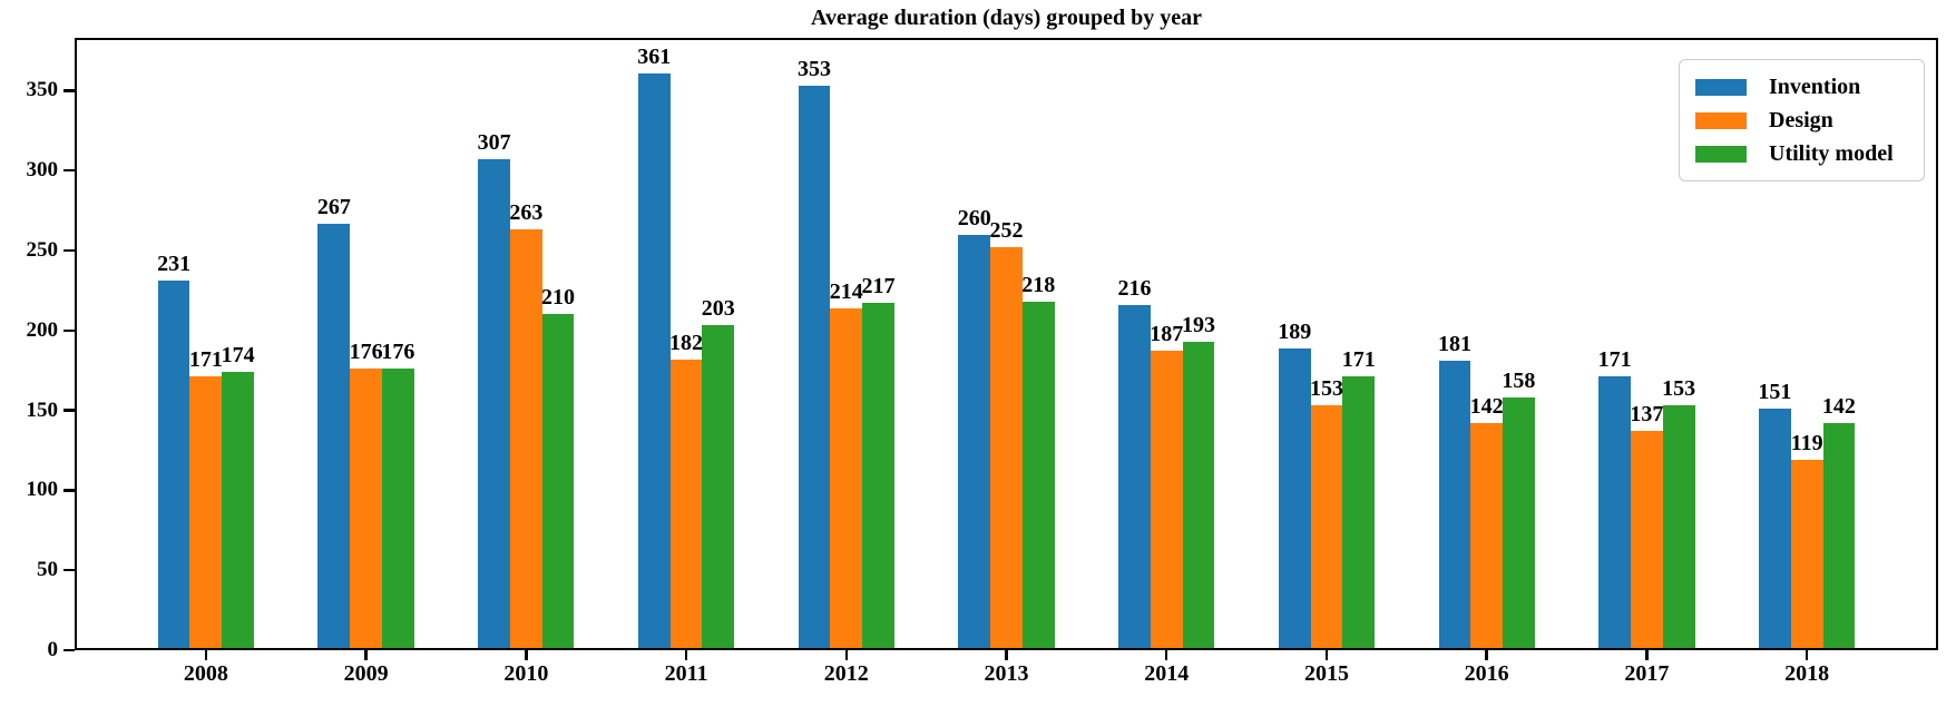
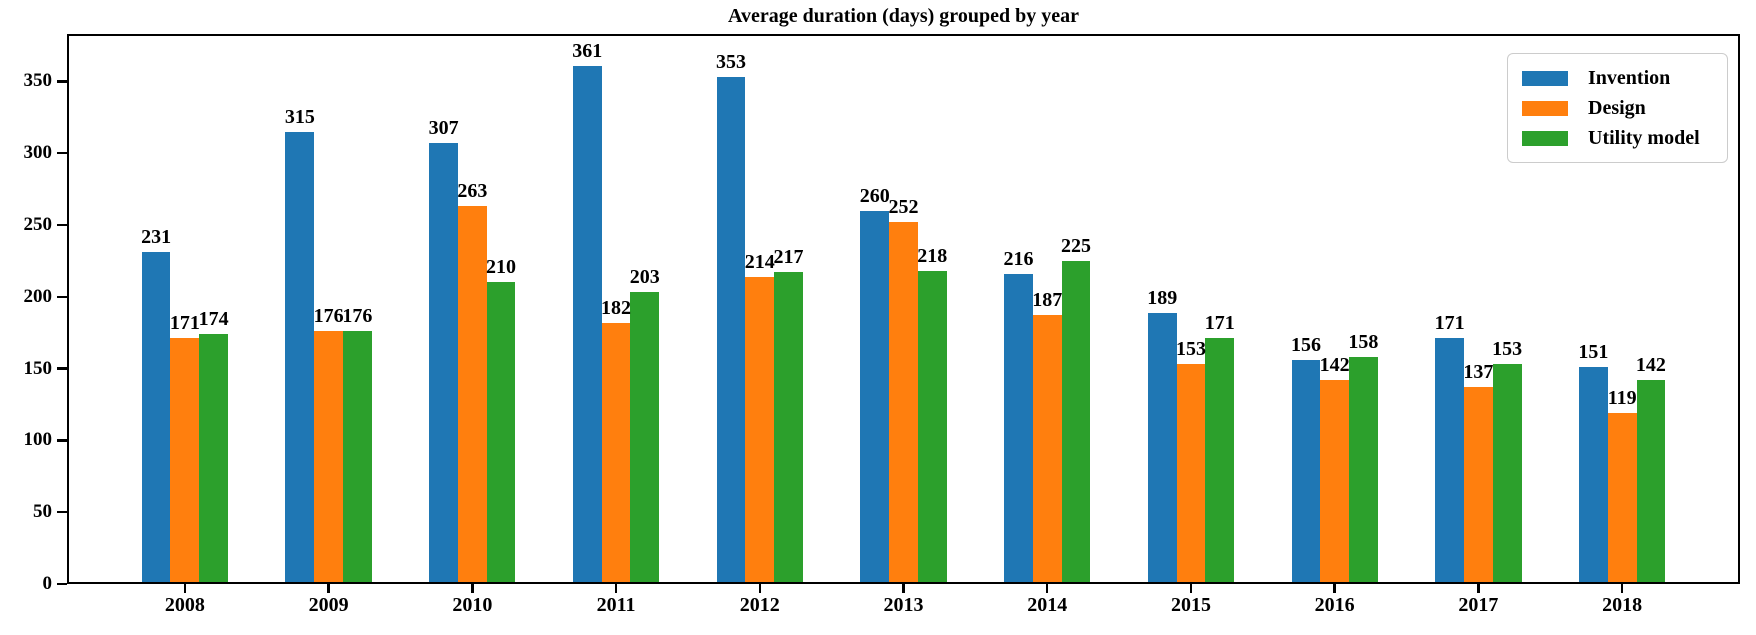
Invention/2009: 267 -> 315
Utility model/2014: 193 -> 225
Invention/2016: 181 -> 156
